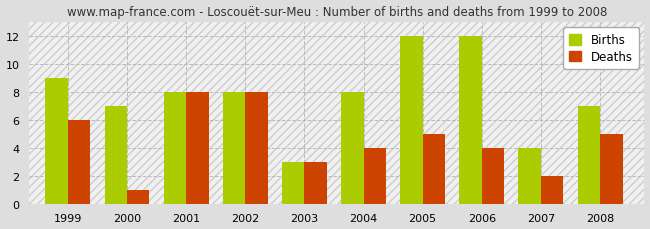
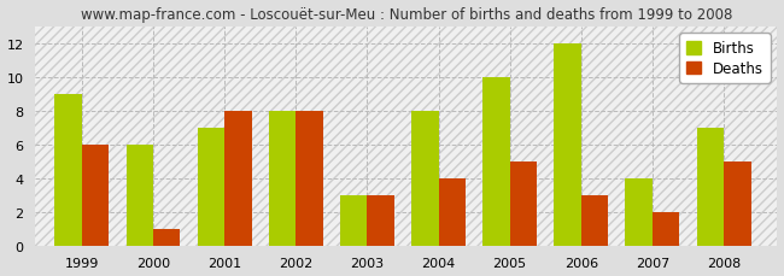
Births/2000: 7 -> 6
Births/2001: 8 -> 7
Births/2005: 12 -> 10
Deaths/2006: 4 -> 3
